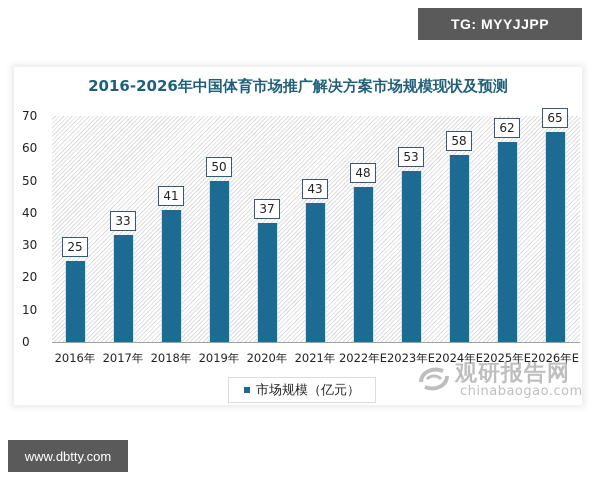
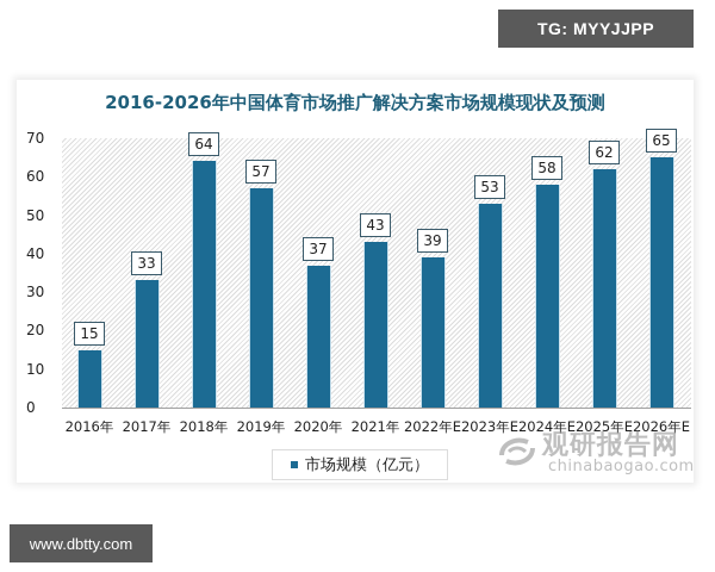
2016年: 25 -> 15
2018年: 41 -> 64
2019年: 50 -> 57
2022年E: 48 -> 39
